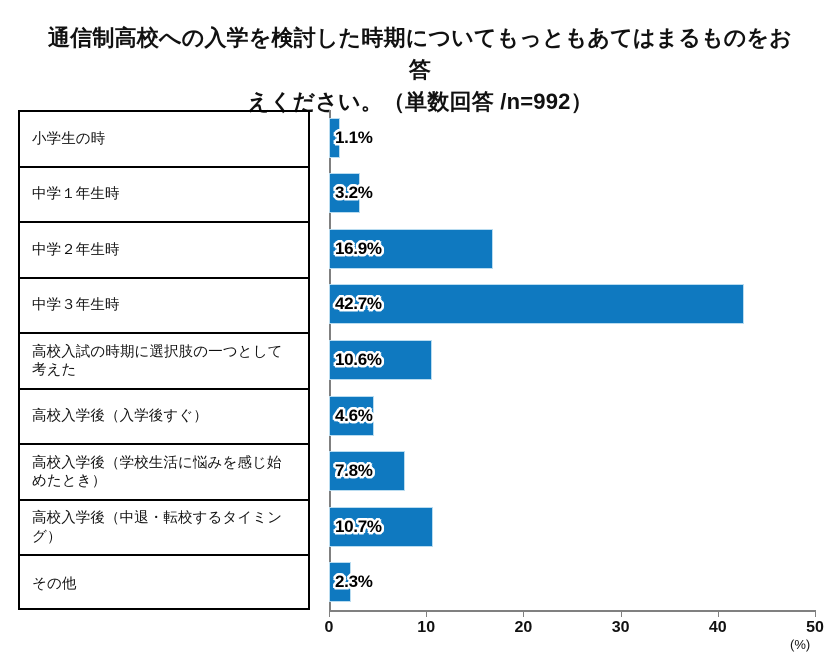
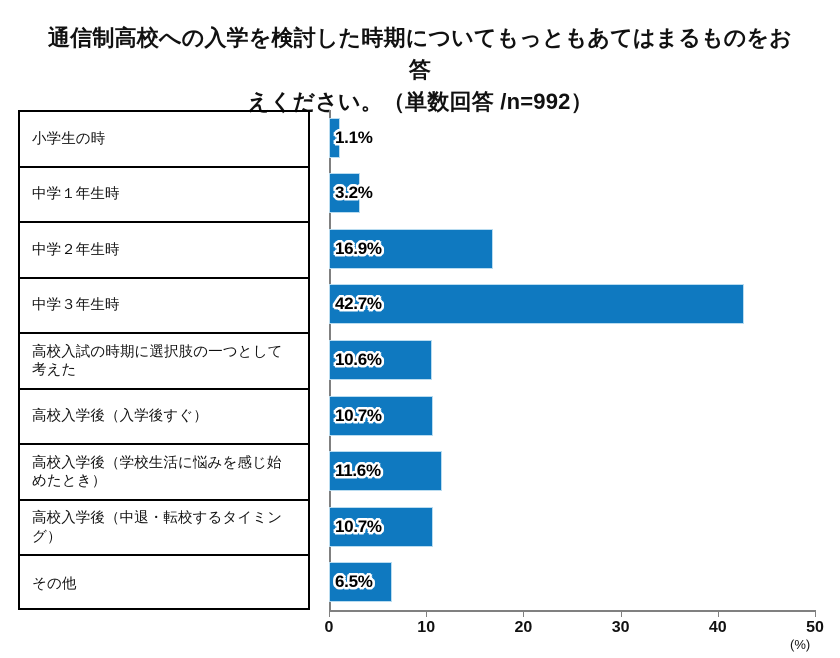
高校入学後（入学後すぐ）: 4.6% -> 10.7%
高校入学後（学校生活に悩みを感じ始 めたとき）: 7.8% -> 11.6%
その他: 2.3% -> 6.5%
